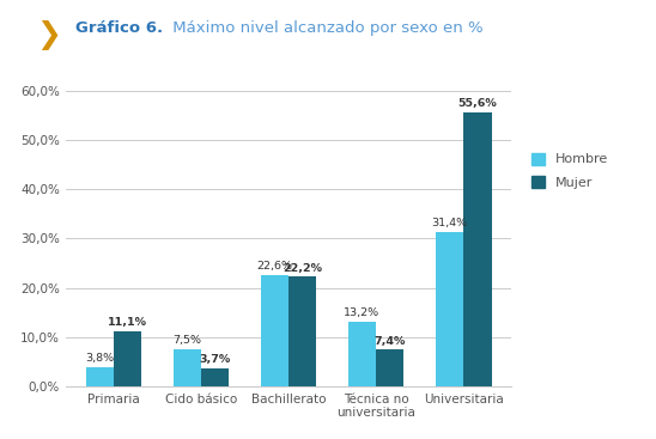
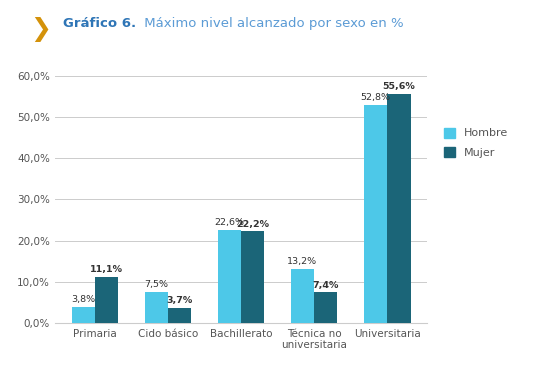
Hombre/Universitaria: 31,4% -> 52,8%
